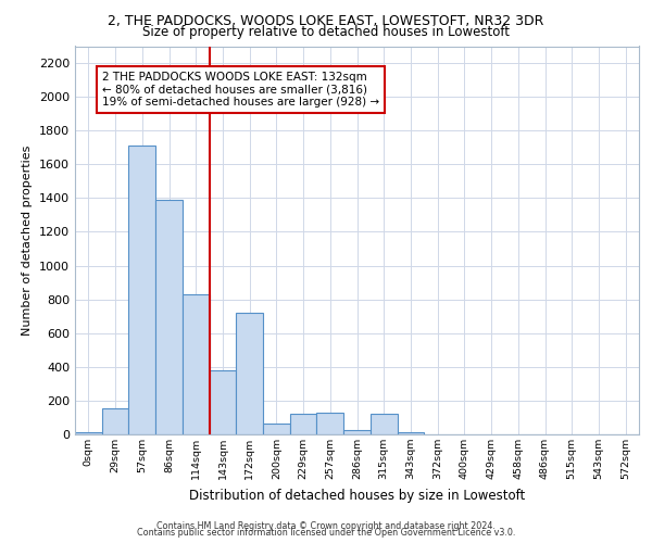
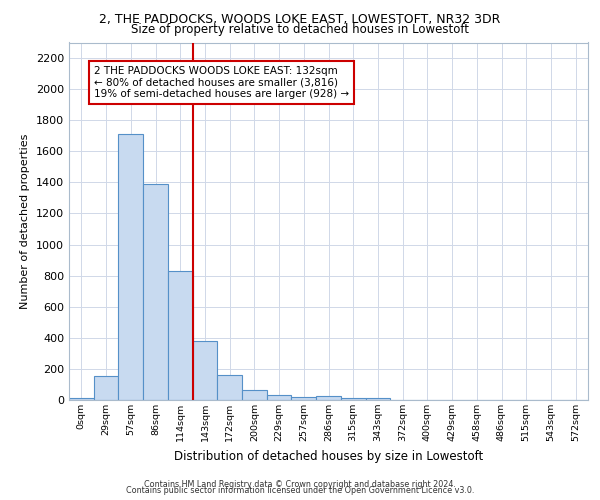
172sqm: 720 -> 160
229sqm: 120 -> 30
257sqm: 130 -> 20
315sqm: 120 -> 10
